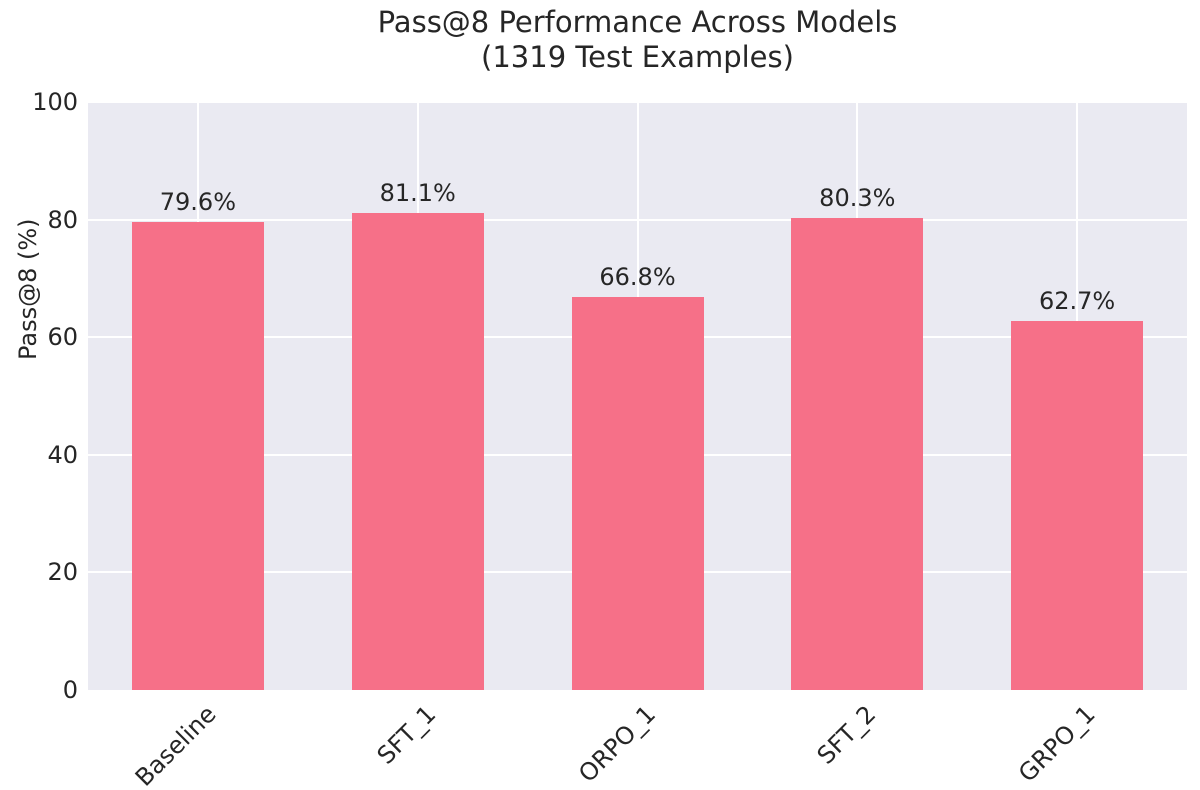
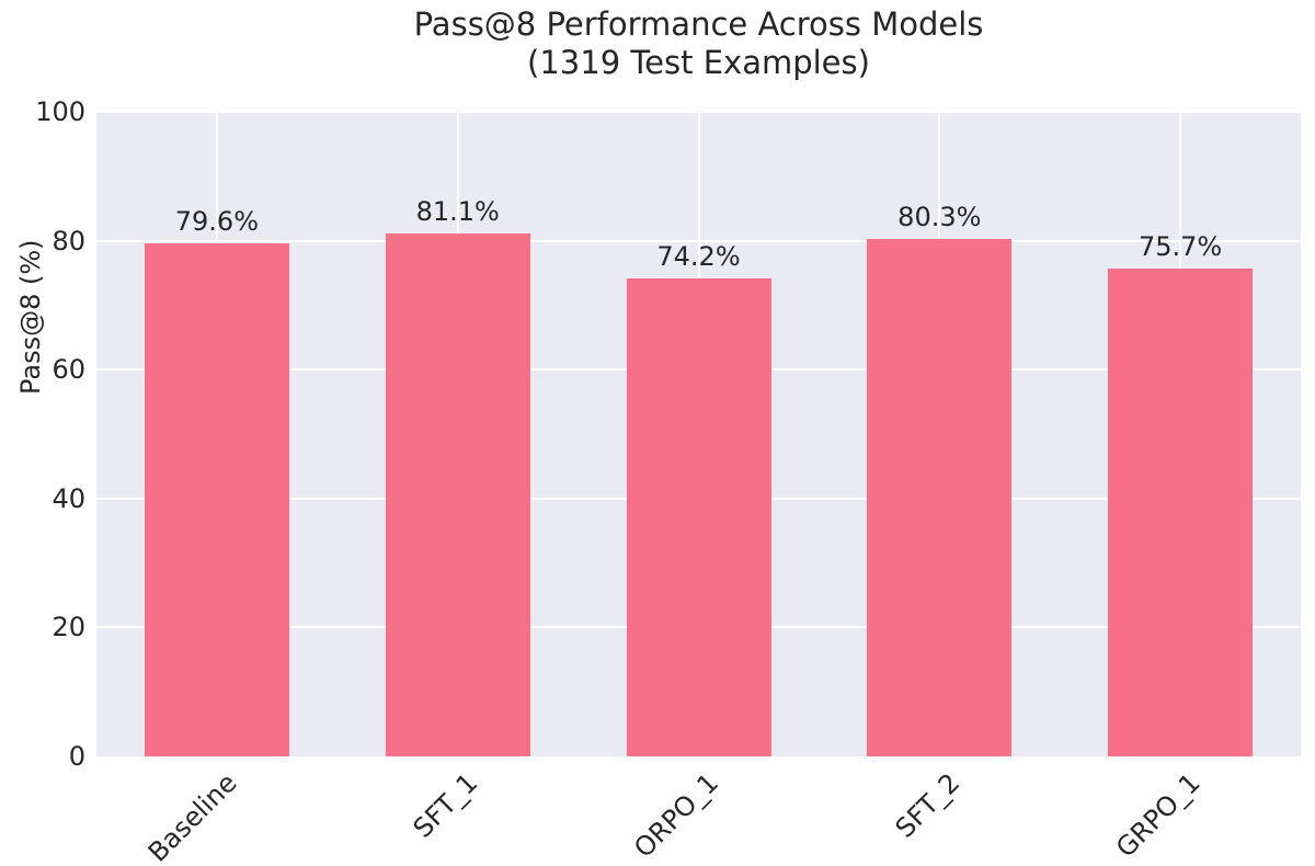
ORPO_1: 66.8% -> 74.2%
GRPO_1: 62.7% -> 75.7%
